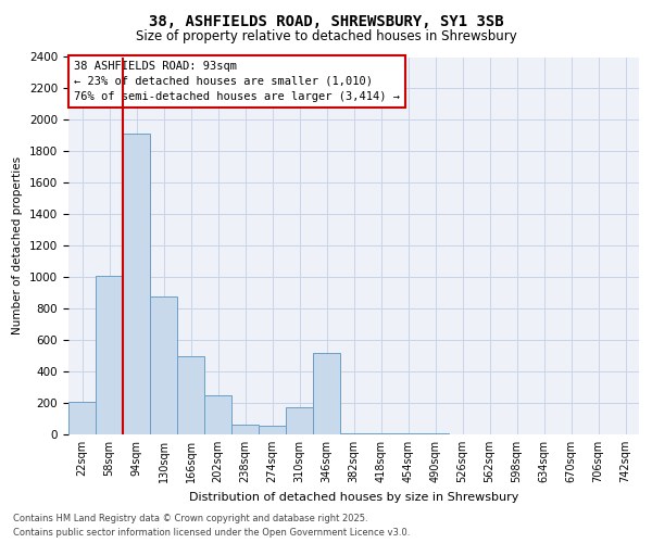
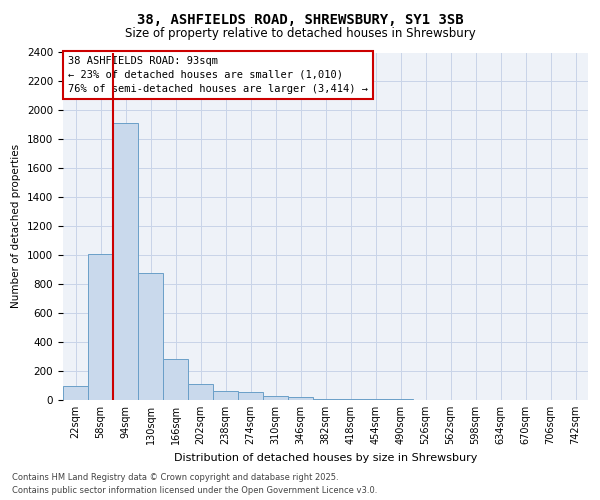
22sqm: 210 -> 100
166sqm: 500 -> 280
202sqm: 250 -> 110
310sqm: 170 -> 30
346sqm: 520 -> 20
